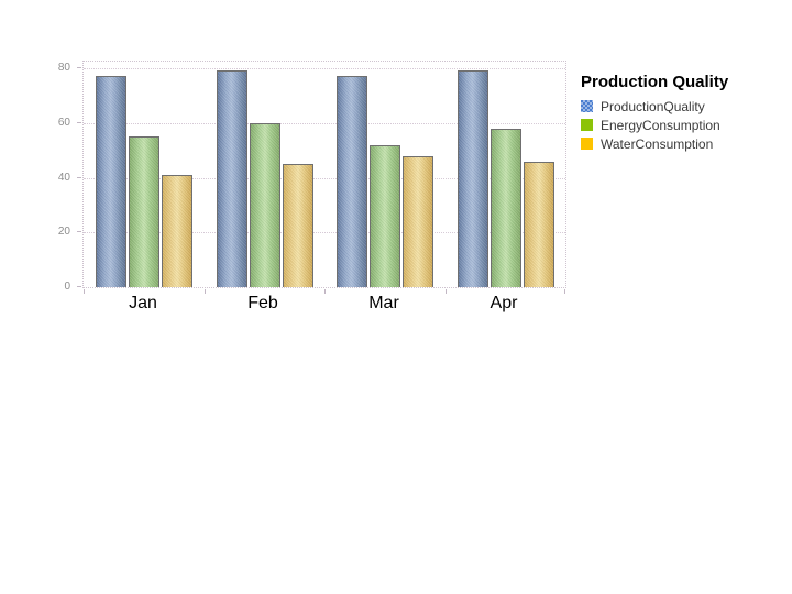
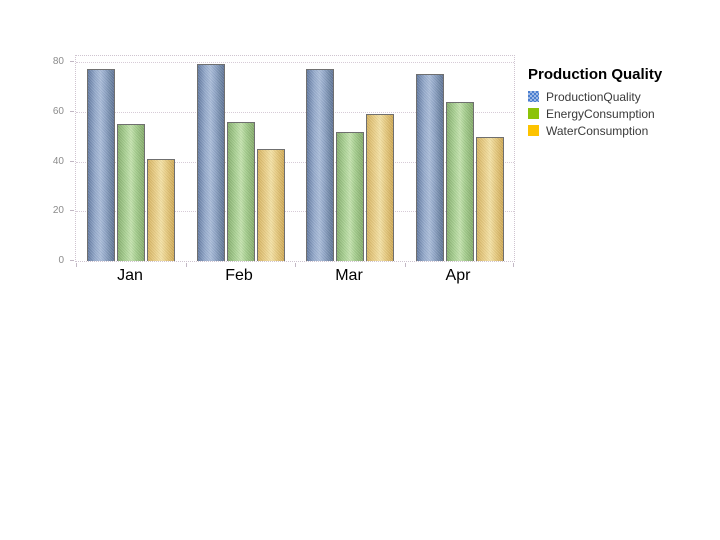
EnergyConsumption/Feb: 60 -> 56
WaterConsumption/Mar: 48 -> 59
ProductionQuality/Apr: 79 -> 75
EnergyConsumption/Apr: 58 -> 64
WaterConsumption/Apr: 46 -> 50
